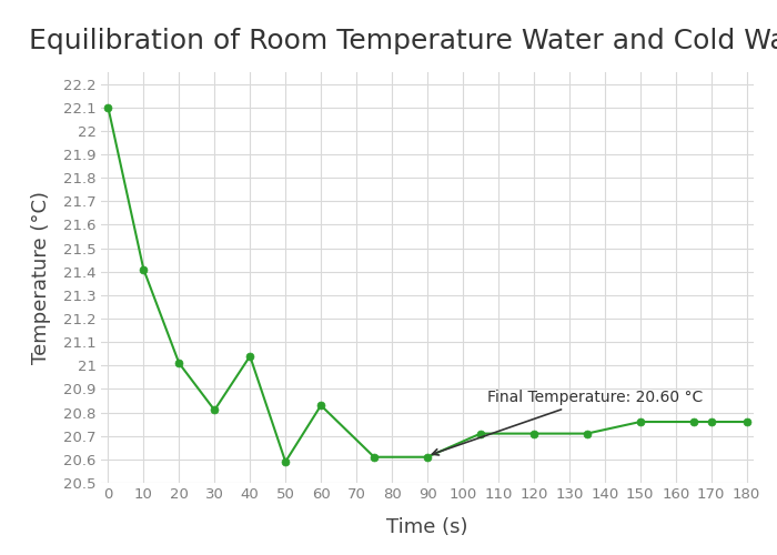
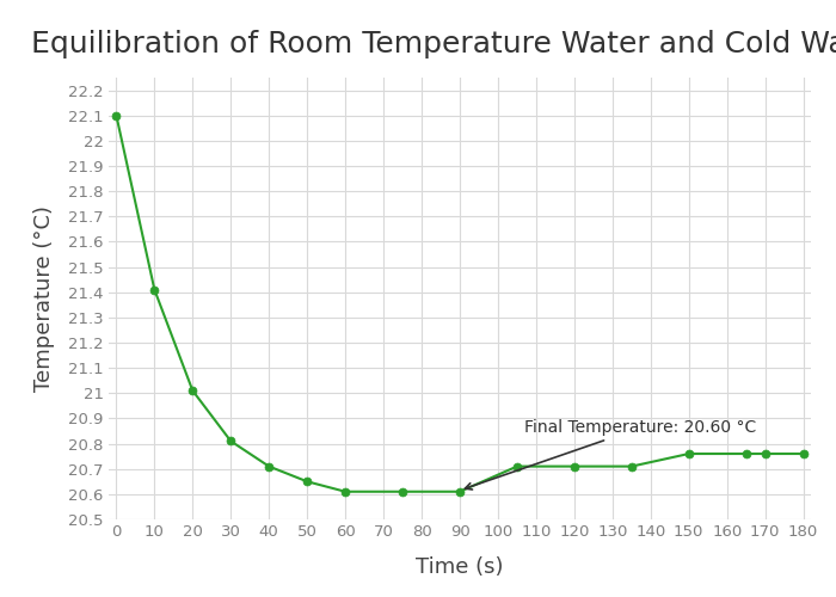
40: 21.04 -> 20.71
50: 20.59 -> 20.65
60: 20.83 -> 20.61
